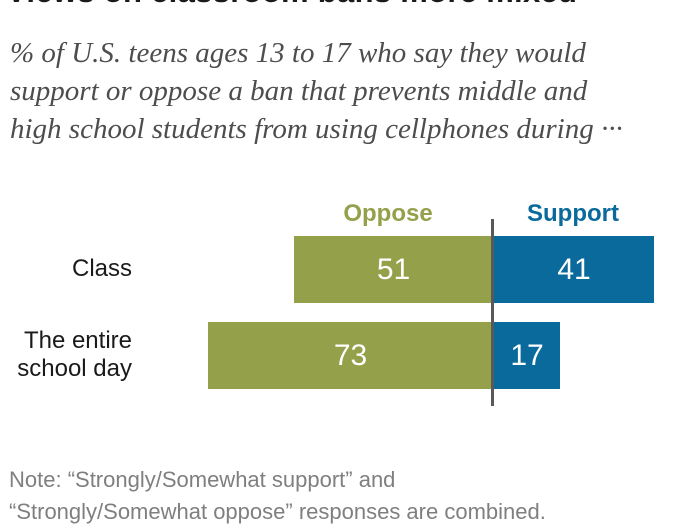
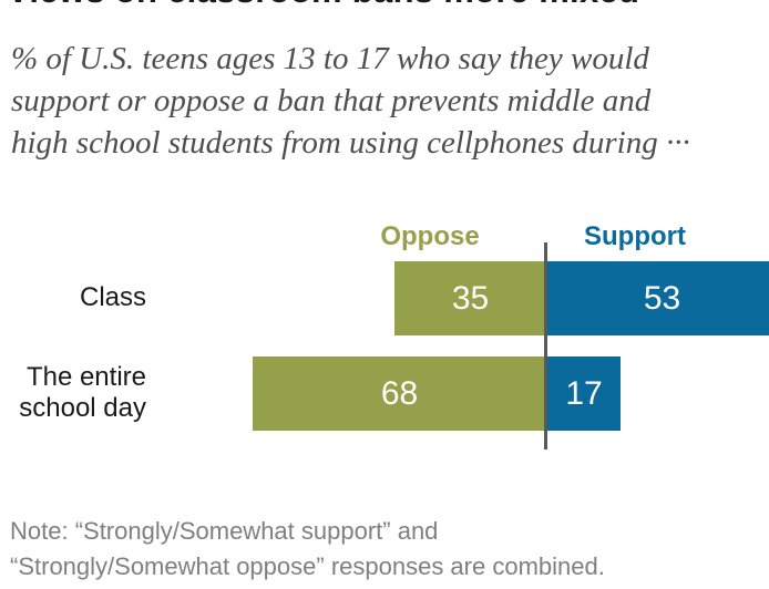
Oppose/Class: 51 -> 35
Support/Class: 41 -> 53
Oppose/The entire school day: 73 -> 68
